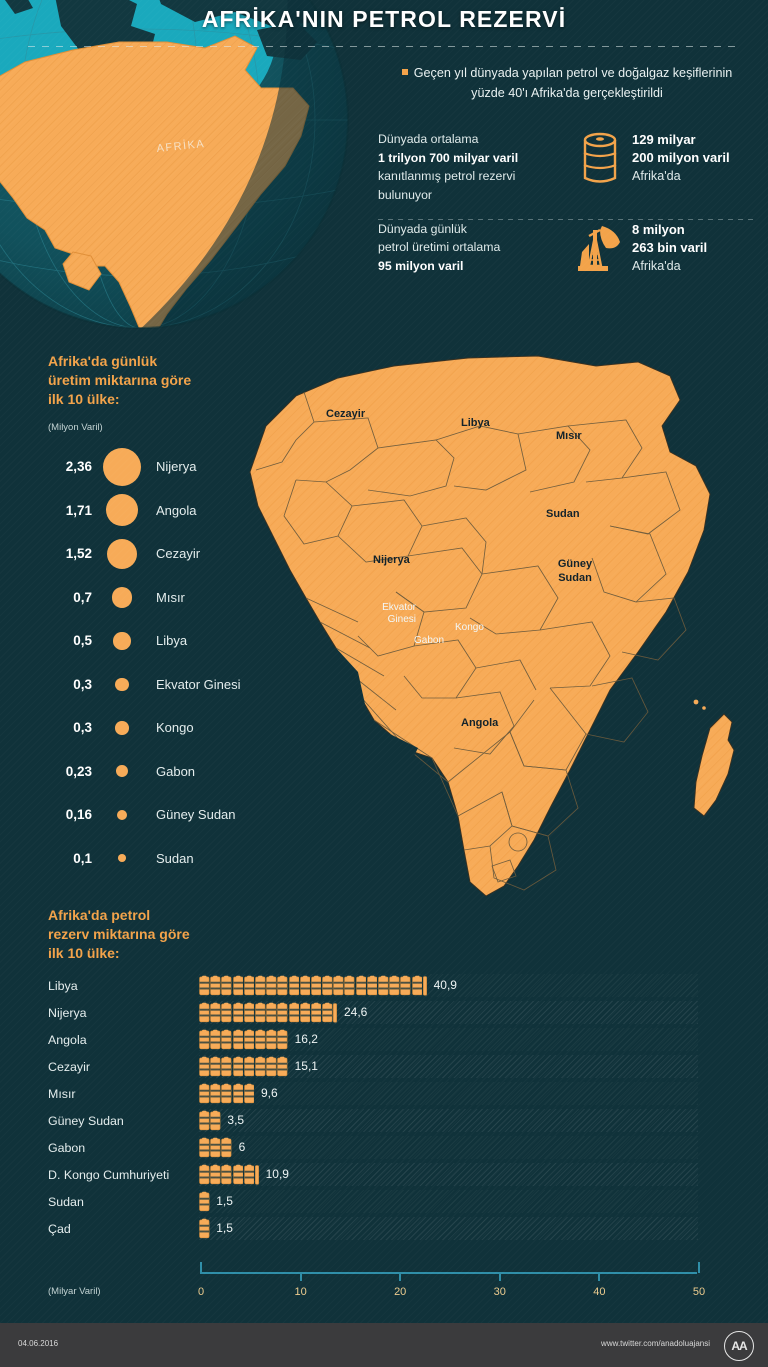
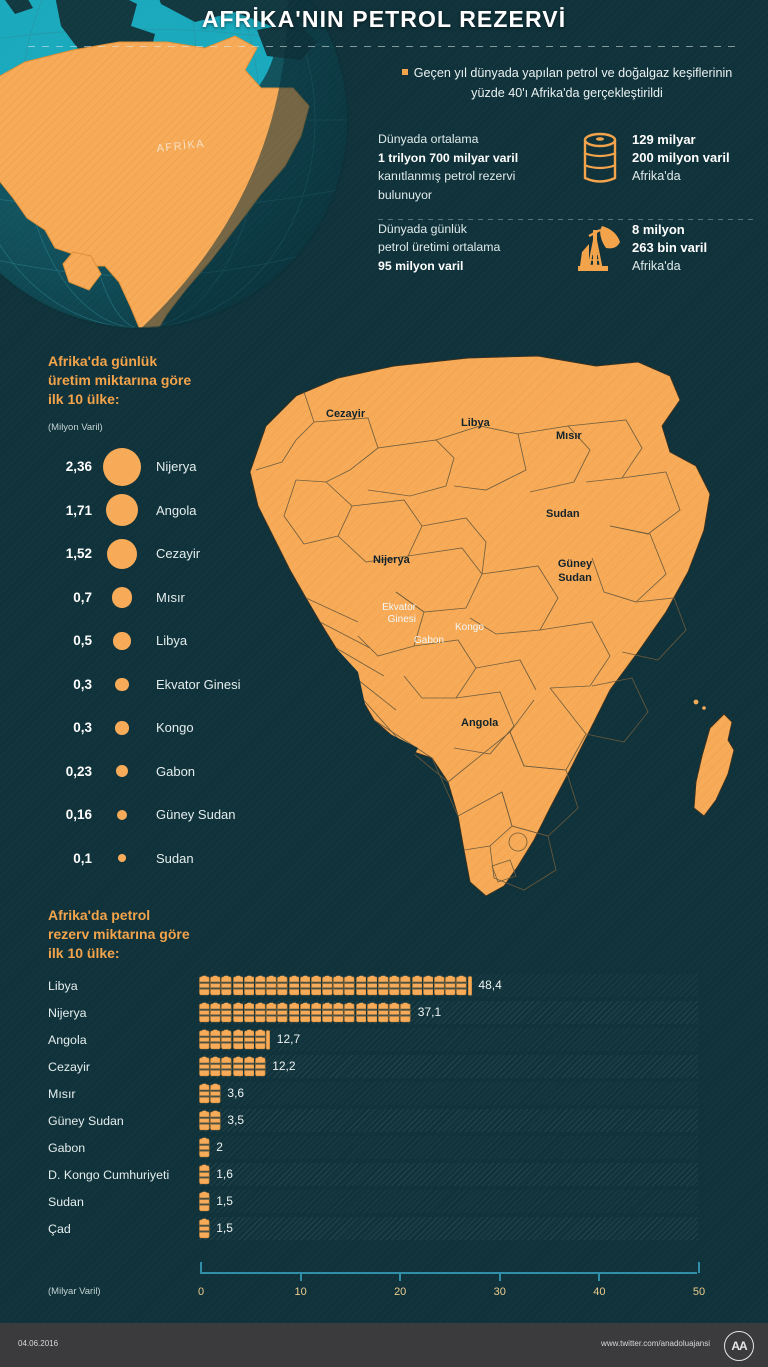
Libya: 40,9 -> 48,4
Nijerya: 24,6 -> 37,1
Angola: 16,2 -> 12,7
Cezayir: 15,1 -> 12,2
Mısır: 9,6 -> 3,6
Gabon: 6 -> 2
D. Kongo Cumhuriyeti: 10,9 -> 1,6
